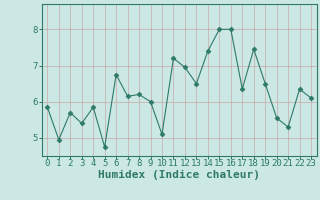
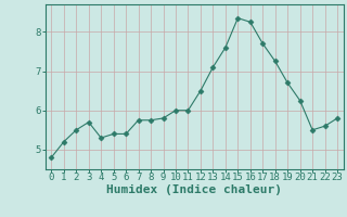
0: 5.85 -> 4.80
1: 4.95 -> 5.20
2: 5.70 -> 5.50
3: 5.40 -> 5.70
4: 5.85 -> 5.30
5: 4.75 -> 5.40
6: 6.75 -> 5.40
7: 6.15 -> 5.75
8: 6.20 -> 5.75
9: 6.00 -> 5.80
10: 5.10 -> 6.00
11: 7.20 -> 6.00
12: 6.95 -> 6.50
13: 6.50 -> 7.10
14: 7.40 -> 7.60
15: 8.00 -> 8.35
16: 8.00 -> 8.25
17: 6.35 -> 7.70
18: 7.45 -> 7.25
19: 6.50 -> 6.70
20: 5.55 -> 6.25
21: 5.30 -> 5.50
22: 6.35 -> 5.60
23: 6.10 -> 5.80
